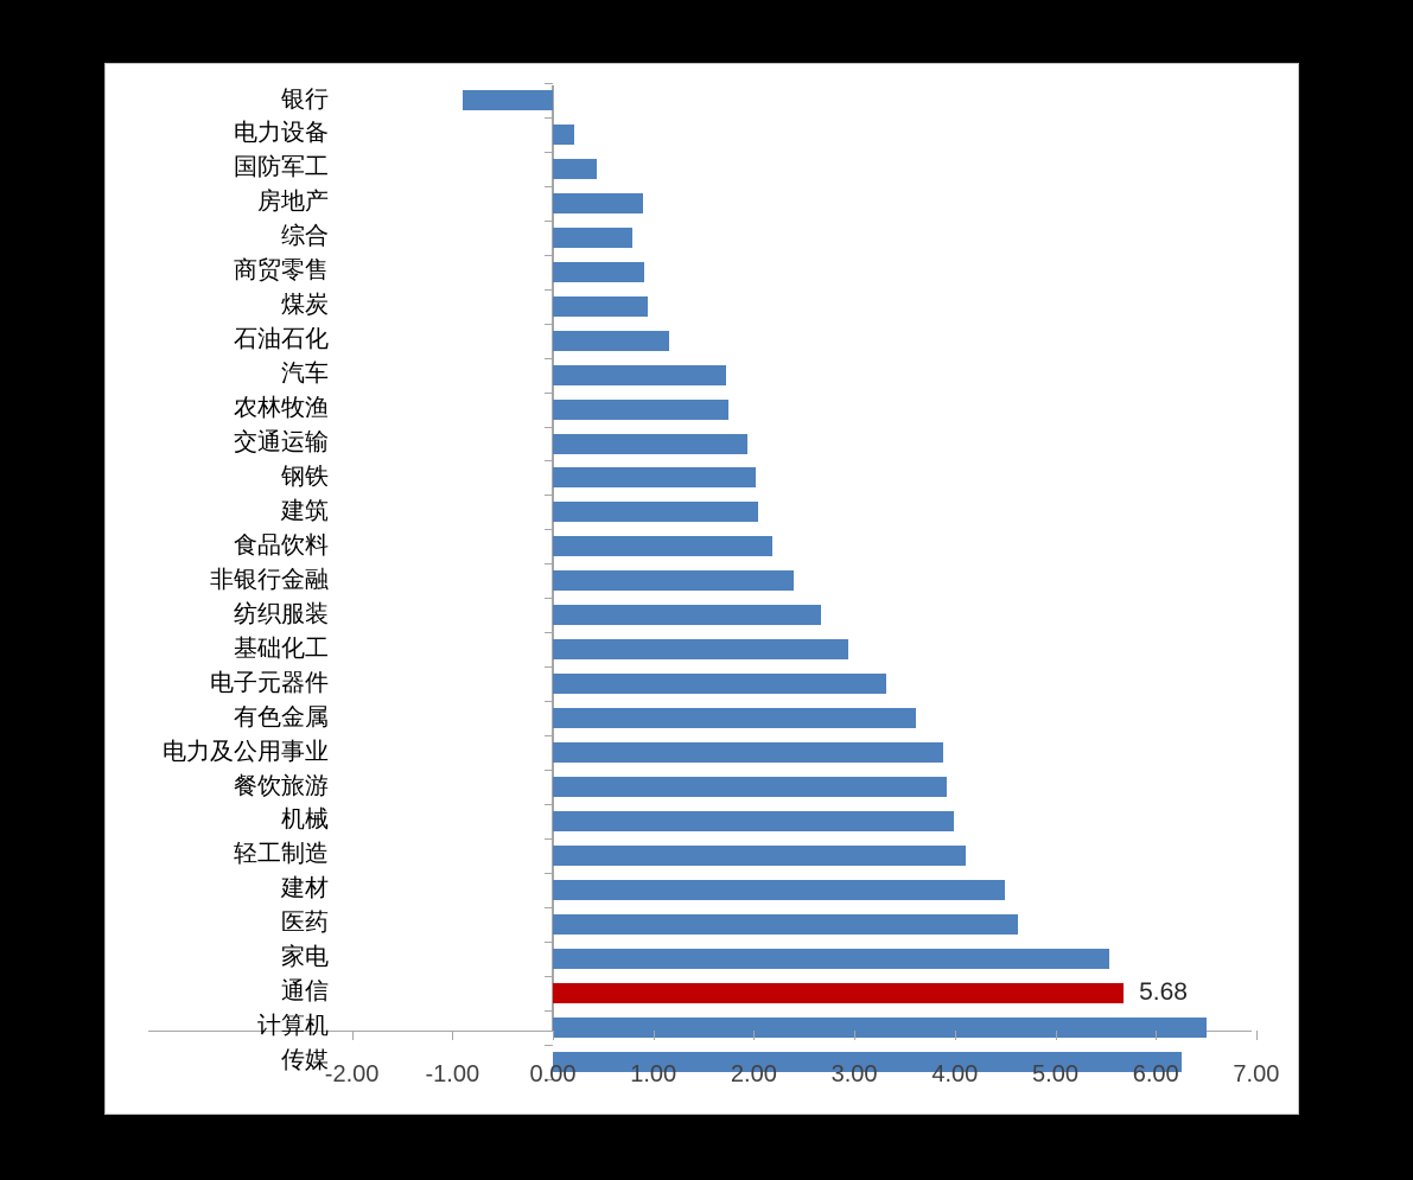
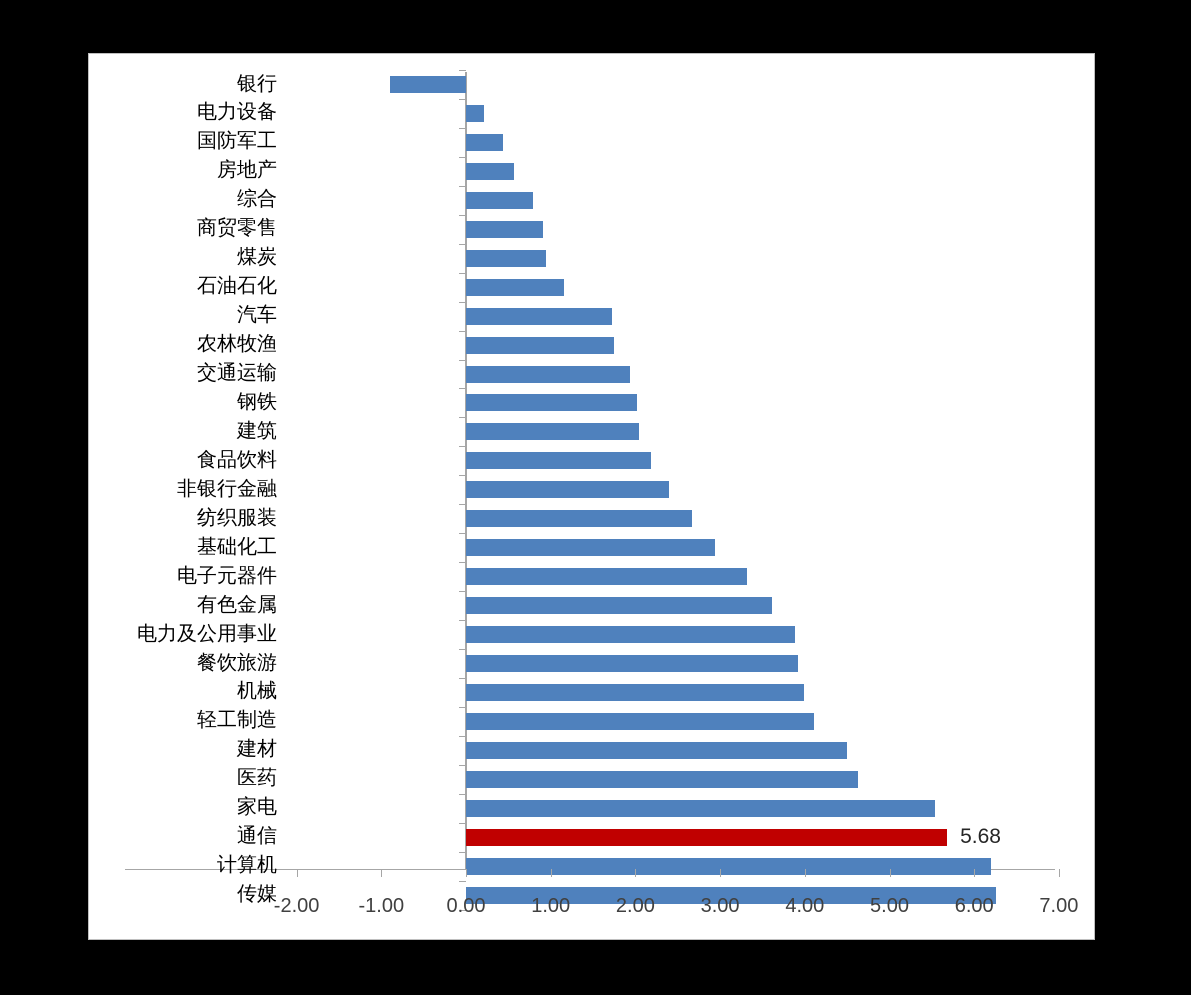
房地产: 0.9 -> 0.6
计算机: 6.5 -> 6.2
